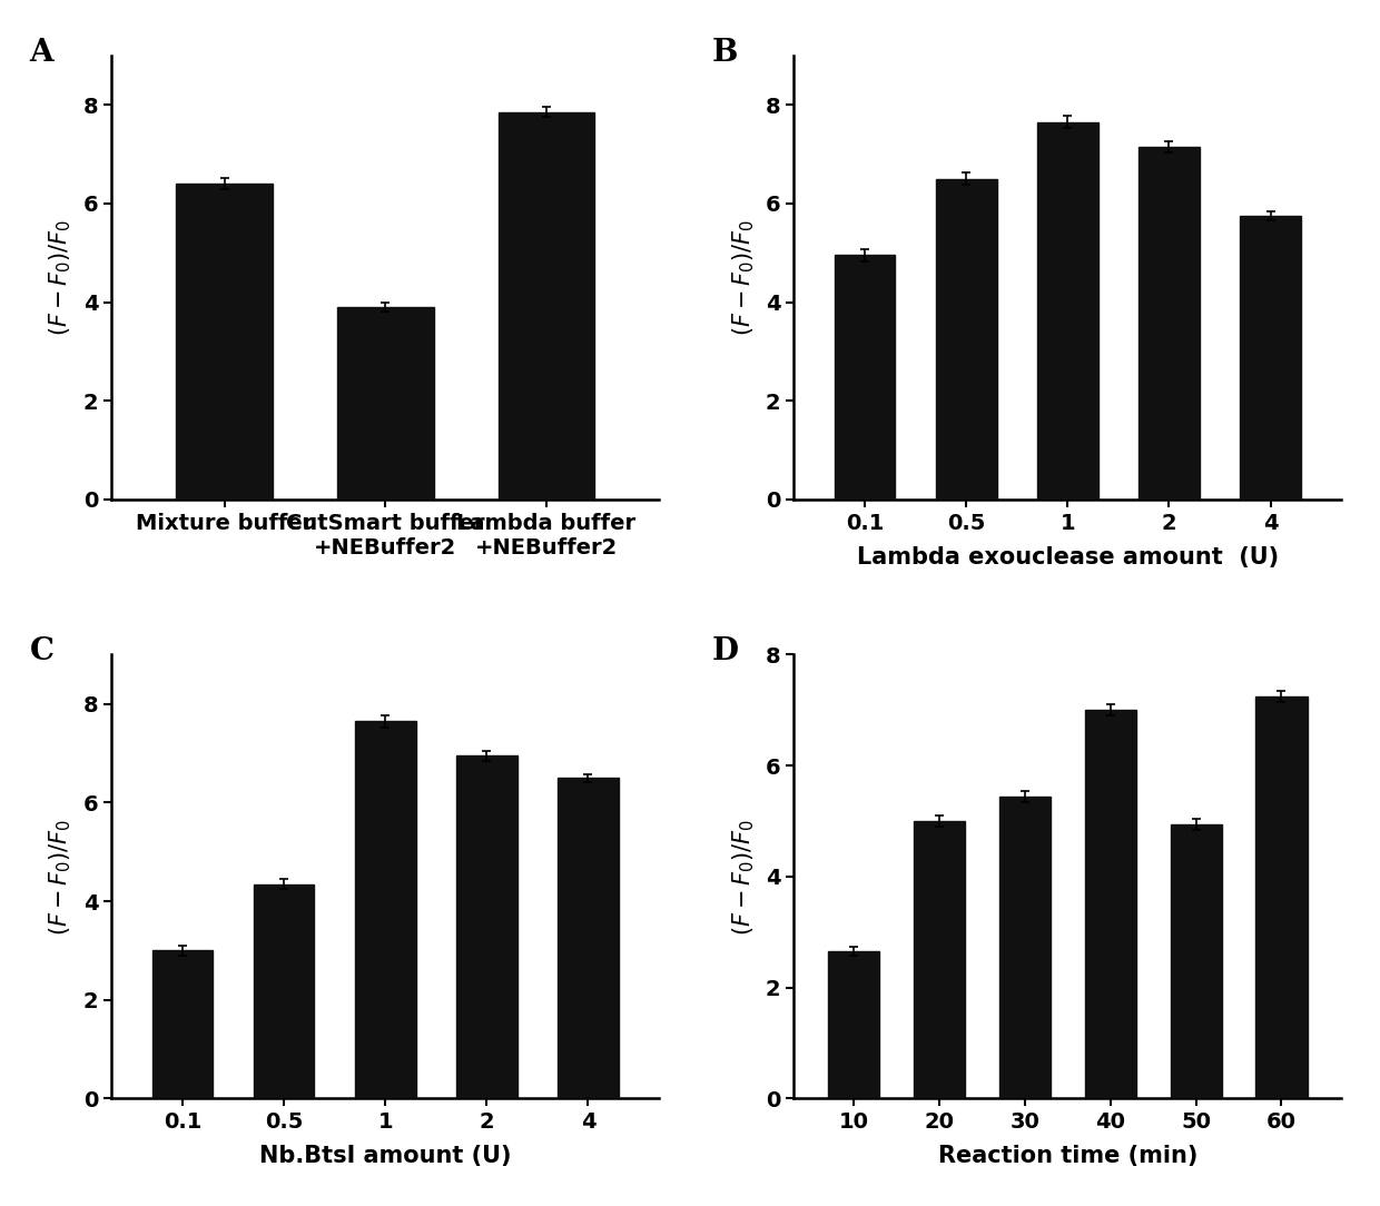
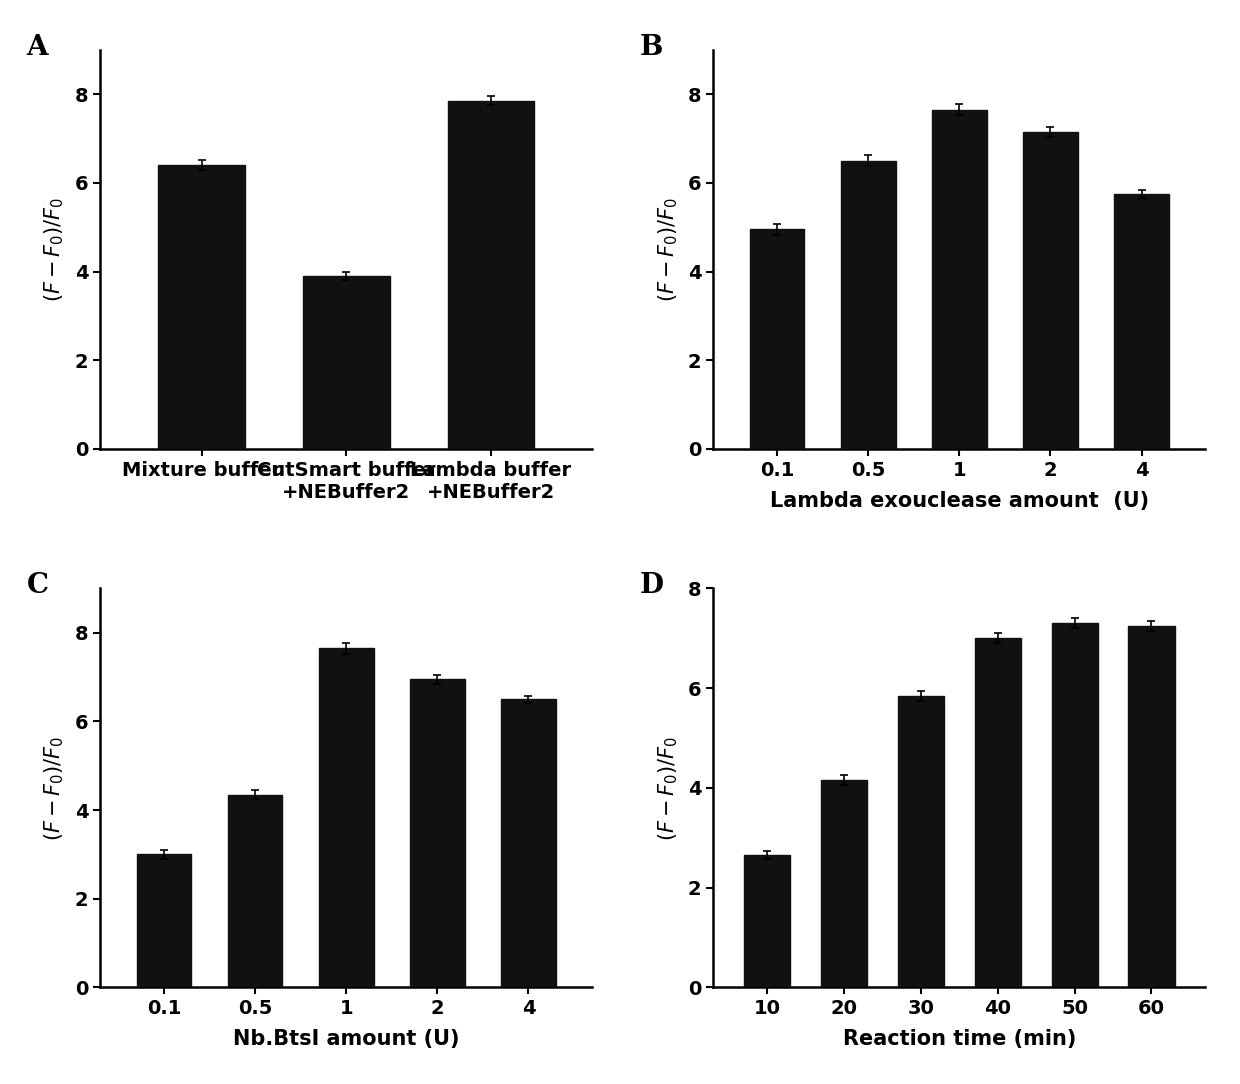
20: 5.00 -> 4.15
30: 5.45 -> 5.85
50: 4.95 -> 7.30
